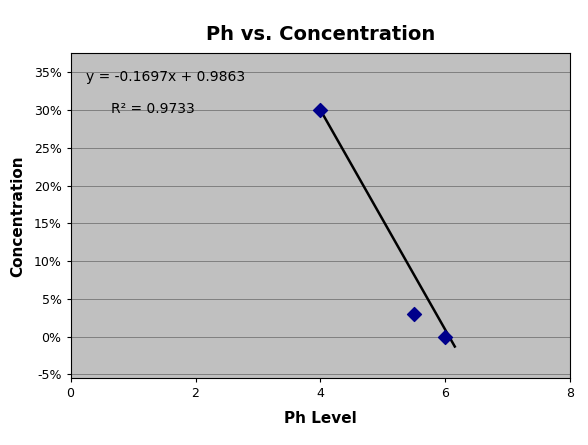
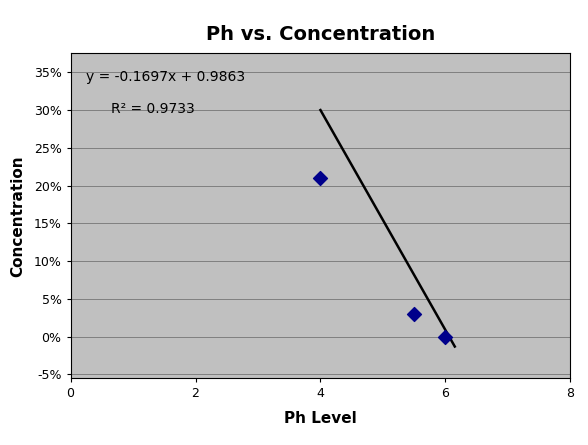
4: 30% -> 21%
